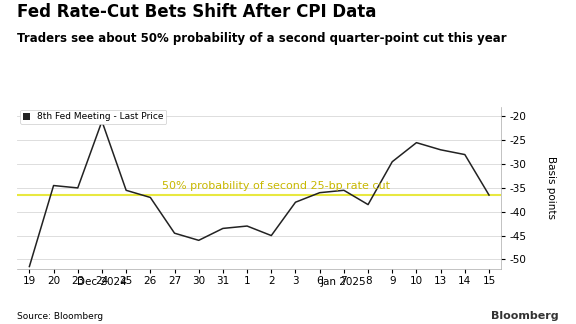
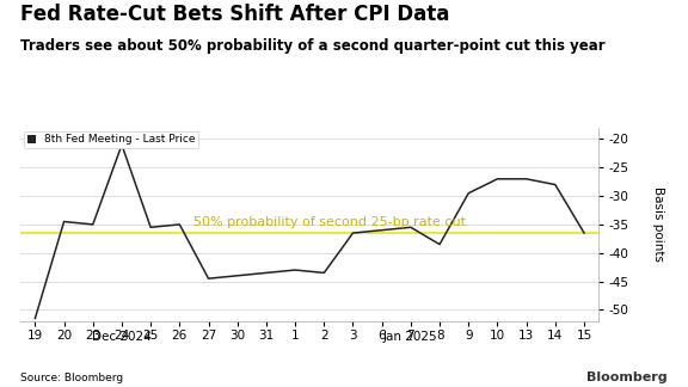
26: -37.0 -> -35.0
30: -46.0 -> -44.0
2: -45.0 -> -43.5
3: -38.0 -> -36.5
10: -25.5 -> -27.0
